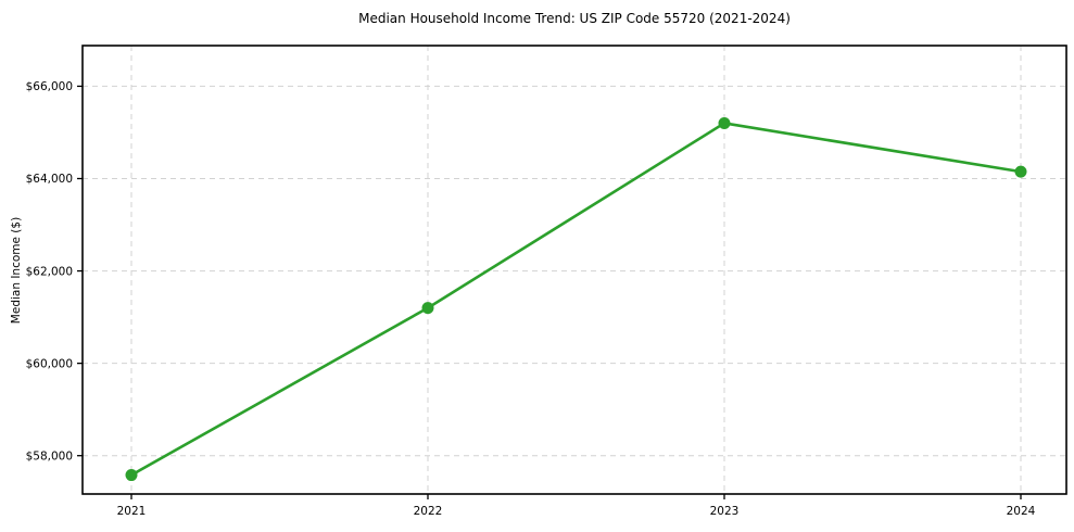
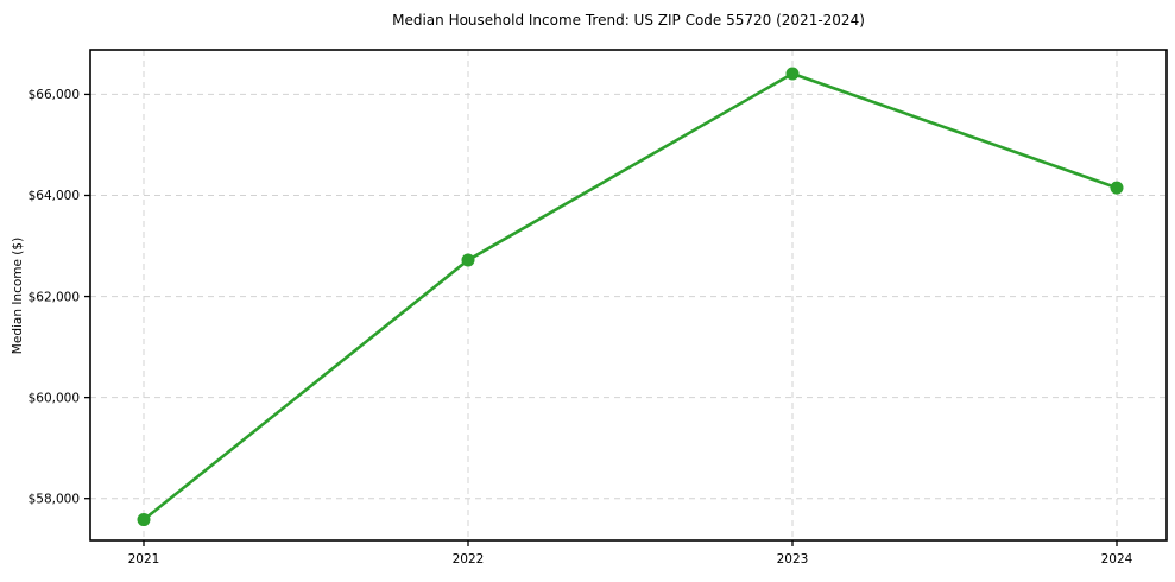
2022: $61200 -> $62700
2023: $65200 -> $66400
